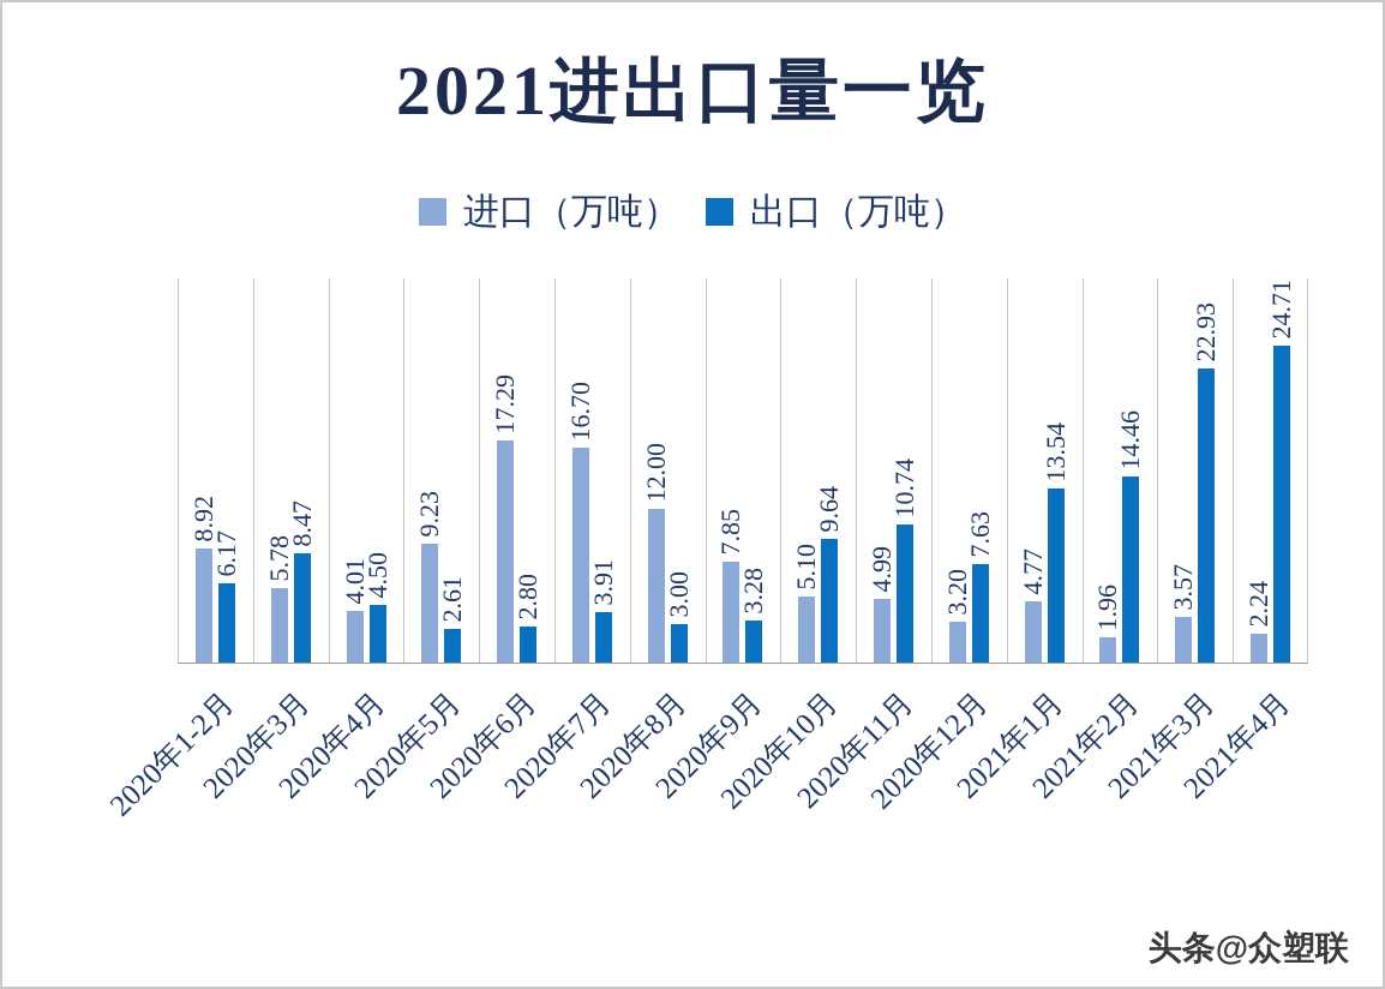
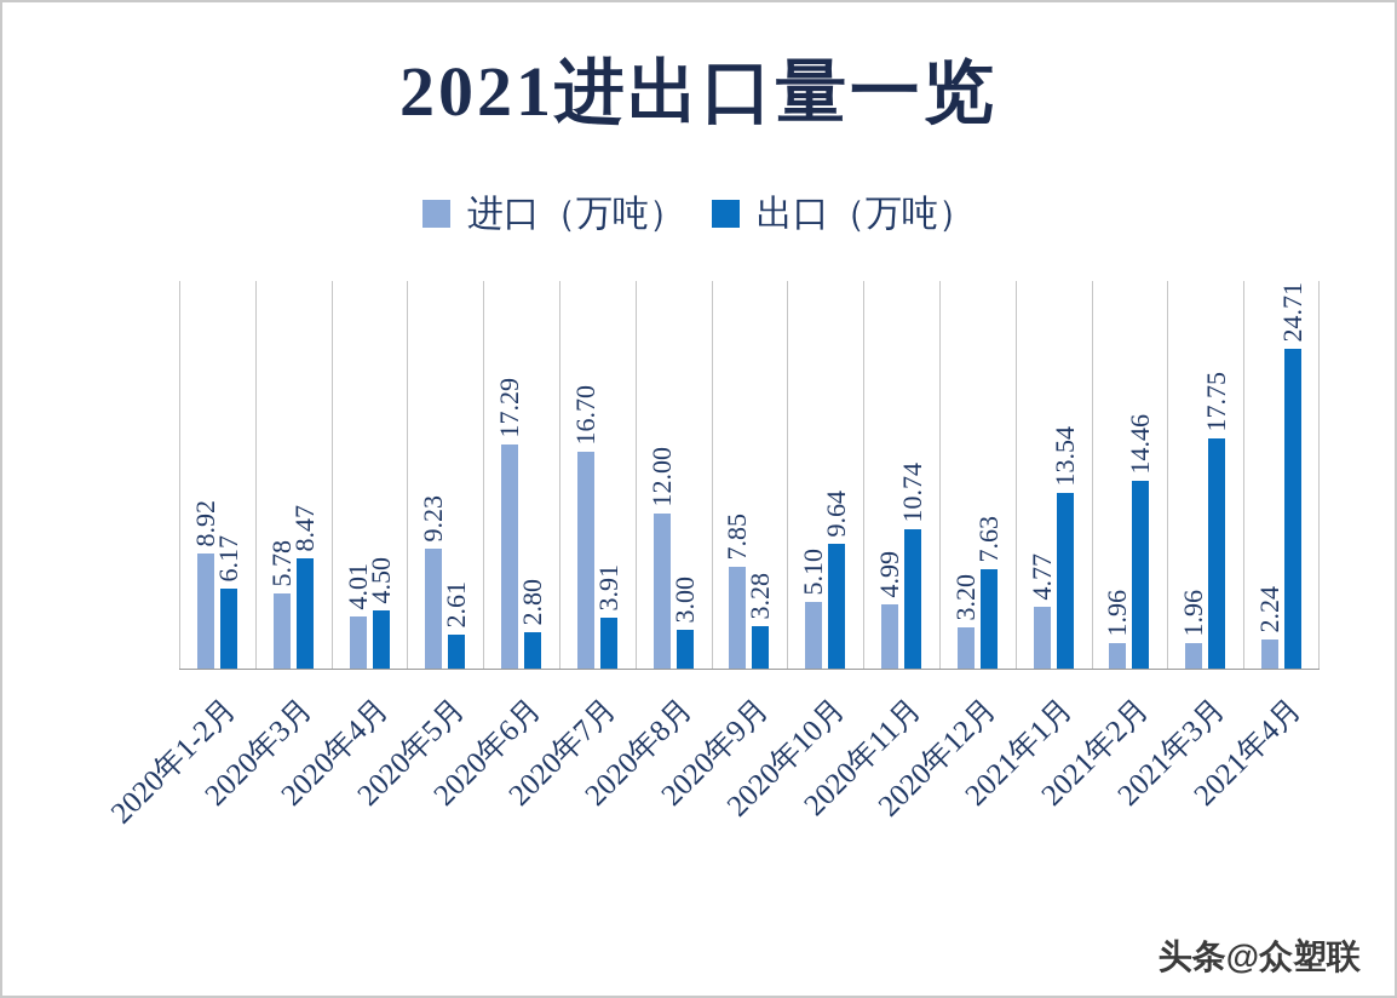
进口（万吨）/2021年3月: 3.57 -> 1.96
出口（万吨）/2021年3月: 22.93 -> 17.75
